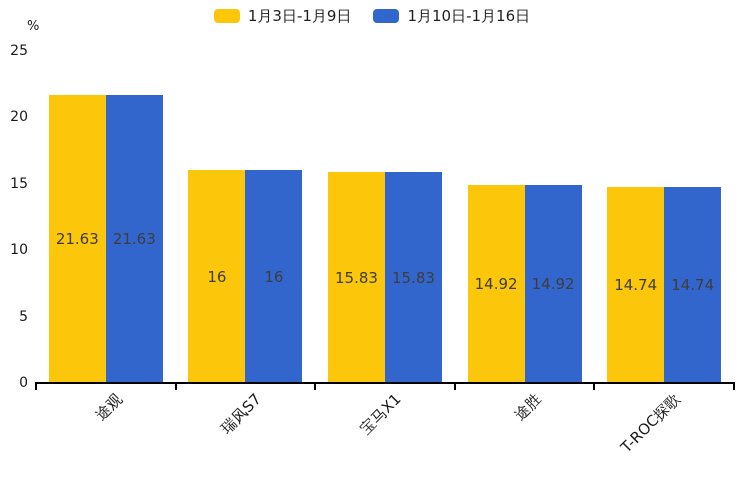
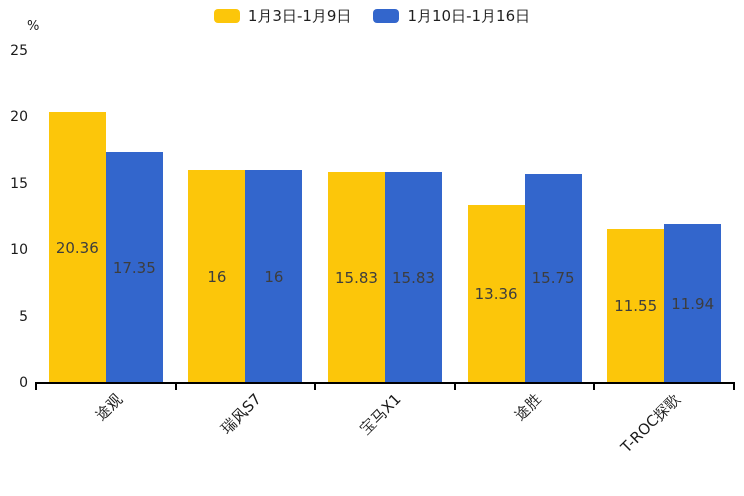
1月3日-1月9日/途观: 21.63 -> 20.36
1月10日-1月16日/途观: 21.63 -> 17.35
1月3日-1月9日/途胜: 14.92 -> 13.36
1月10日-1月16日/途胜: 14.92 -> 15.75
1月3日-1月9日/T-ROC探歌: 14.74 -> 11.55
1月10日-1月16日/T-ROC探歌: 14.74 -> 11.94
